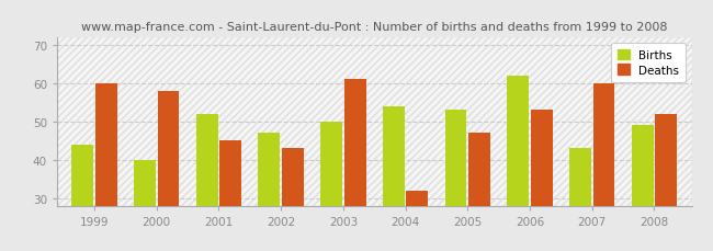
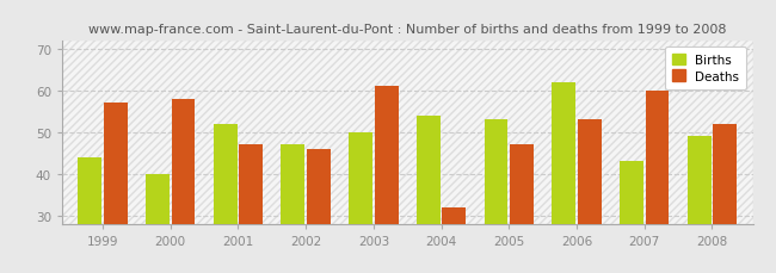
Deaths/1999: 60 -> 57
Deaths/2001: 45 -> 47
Deaths/2002: 43 -> 46
